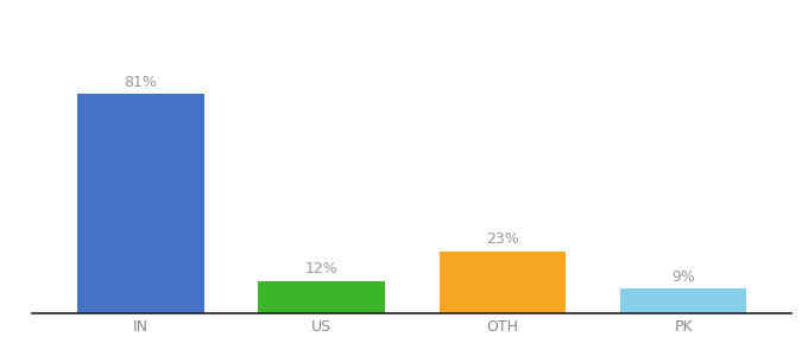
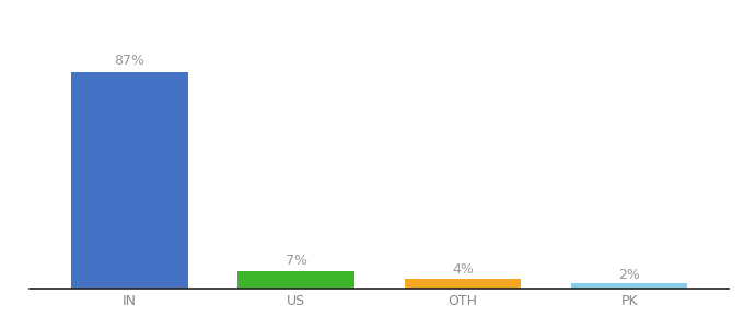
IN: 81% -> 87%
US: 12% -> 7%
OTH: 23% -> 4%
PK: 9% -> 2%
